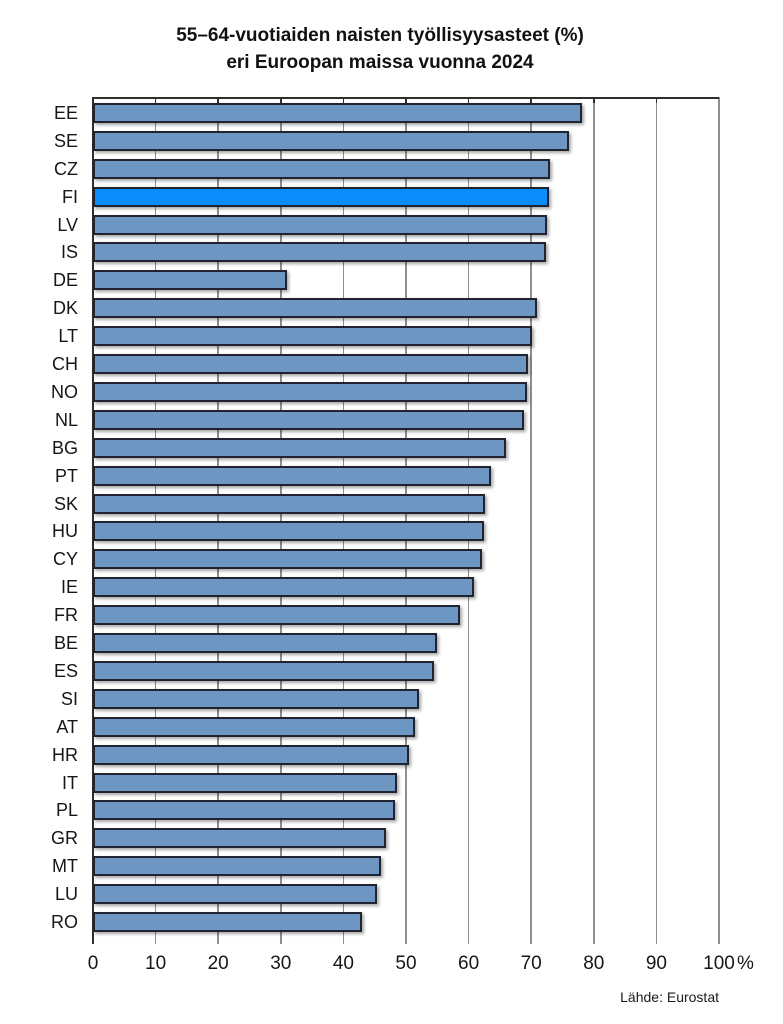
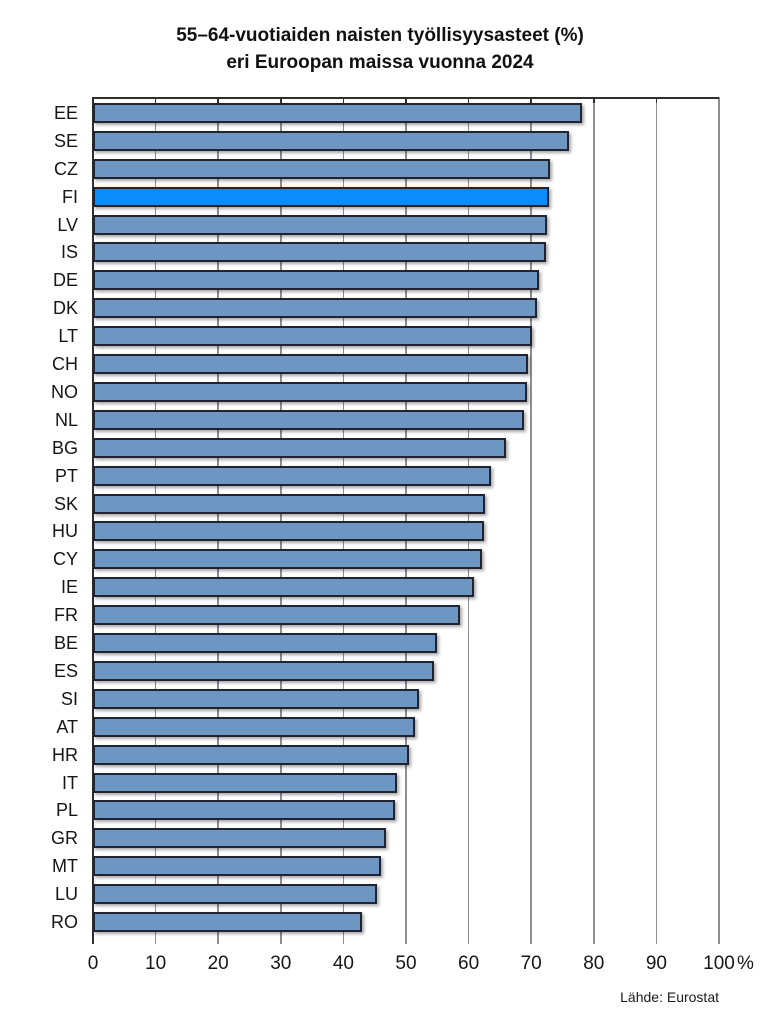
DE: 31 -> 71
